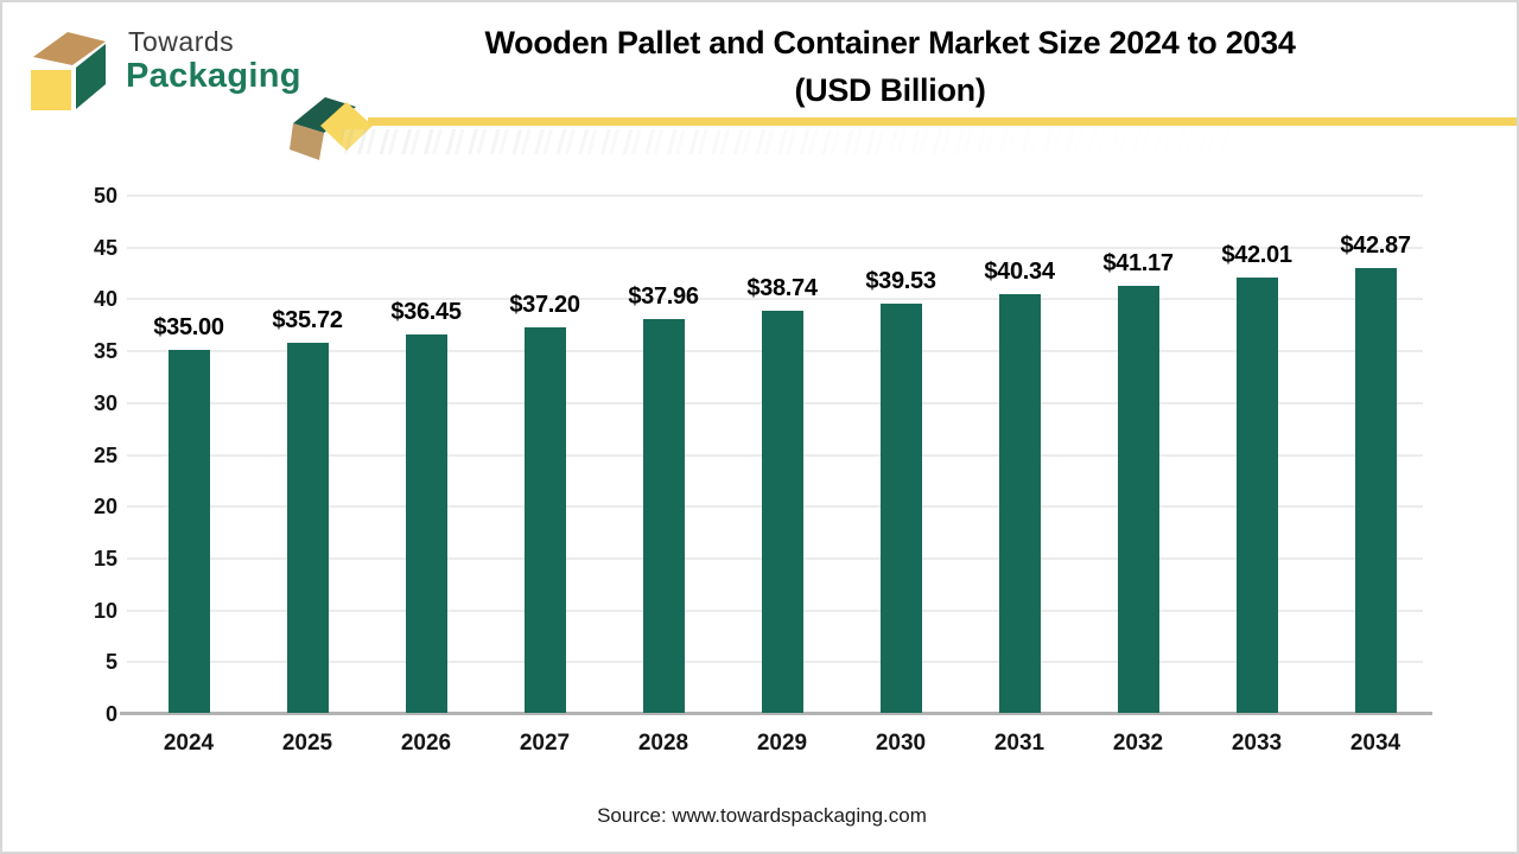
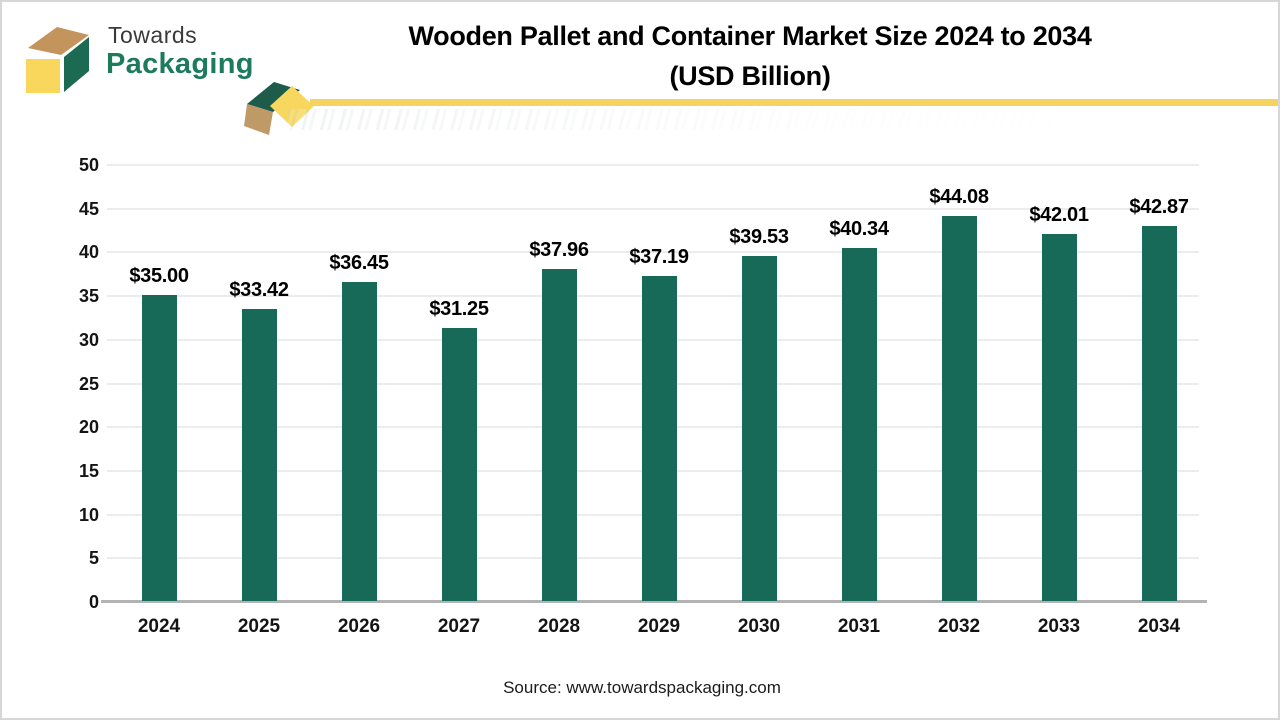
2025: $35.72 -> $33.42
2027: $37.20 -> $31.25
2029: $38.74 -> $37.19
2032: $41.17 -> $44.08
